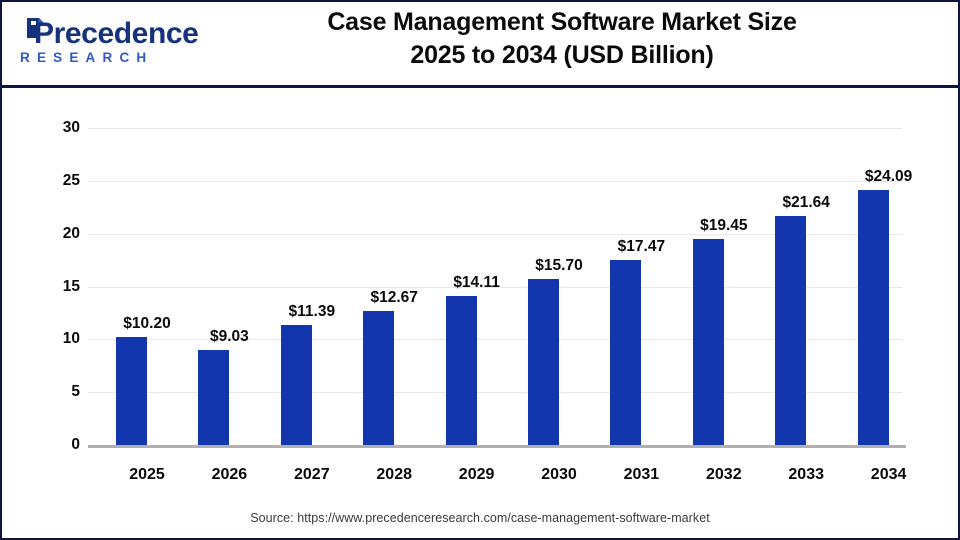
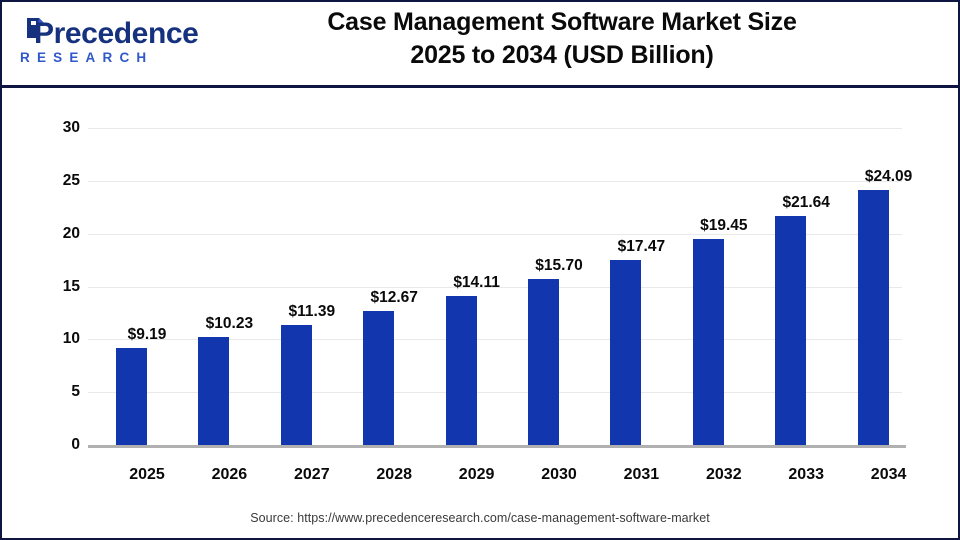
2025: $10.20 -> $9.19
2026: $9.03 -> $10.23
